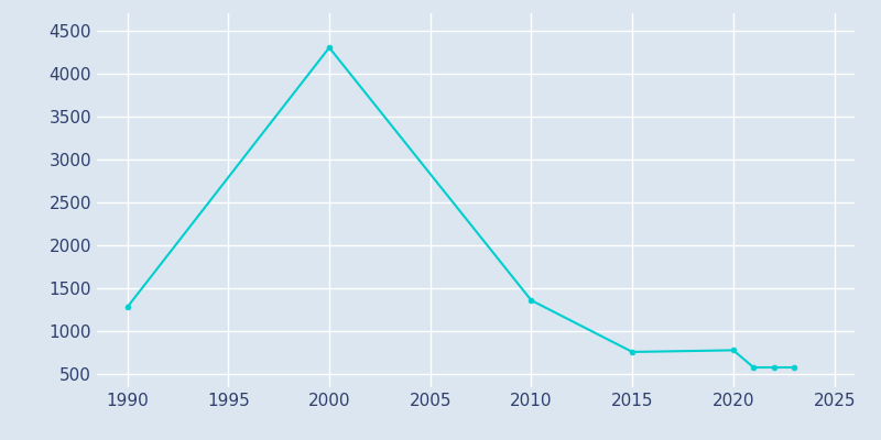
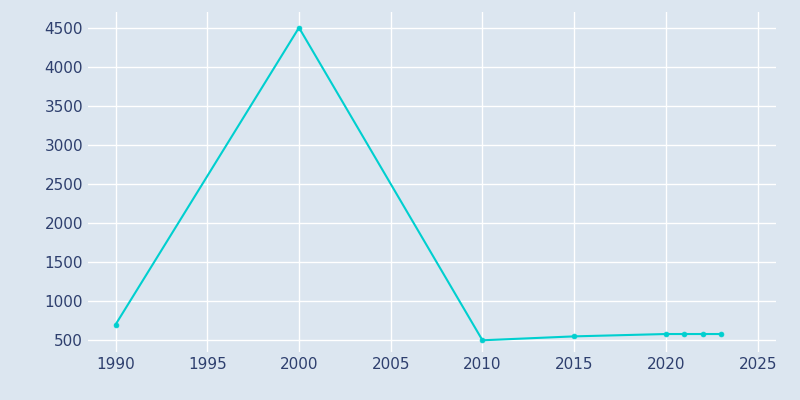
1990: 1280 -> 700
2000: 4300 -> 4500
2010: 1360 -> 500
2015: 760 -> 550
2020: 780 -> 580
